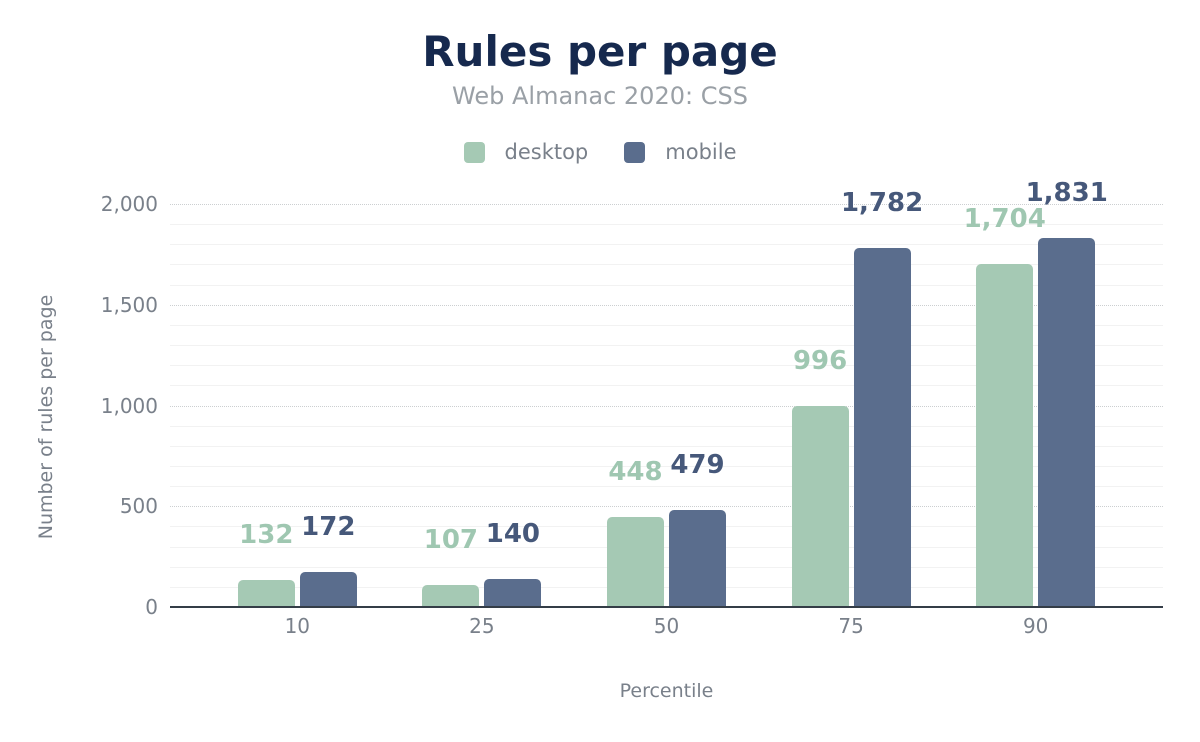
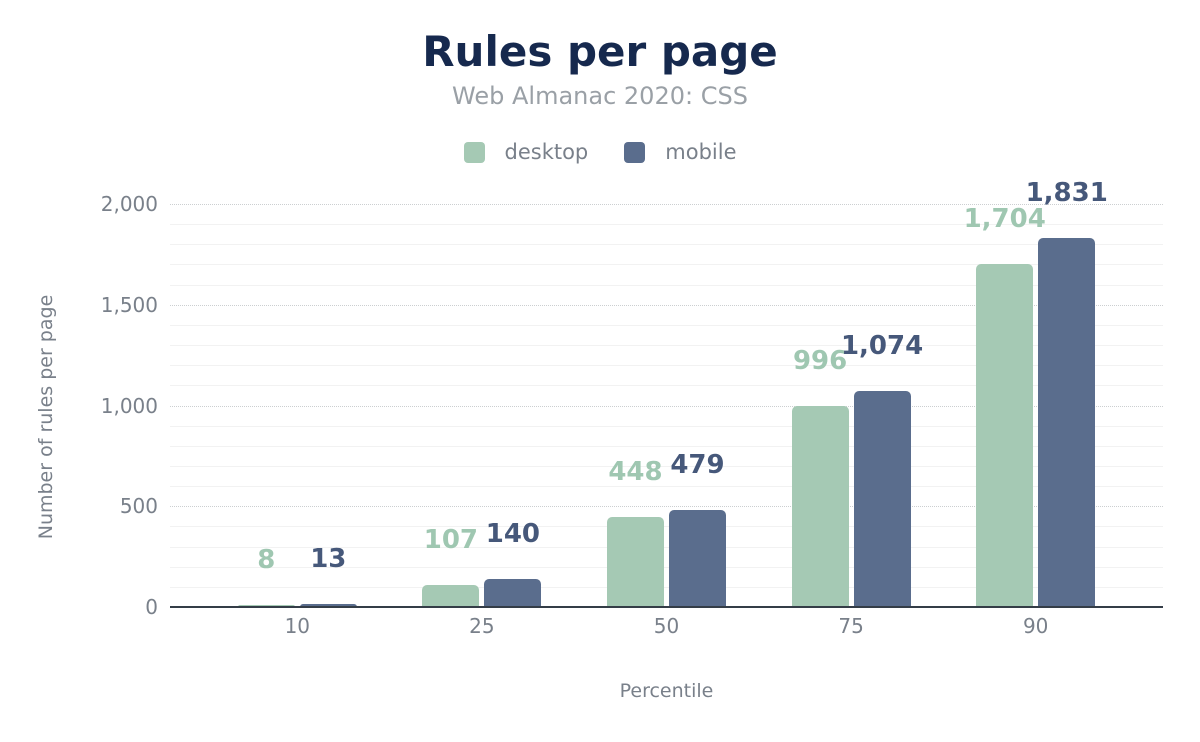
desktop/10: 132 -> 8
mobile/10: 172 -> 13
mobile/75: 1,782 -> 1,074
